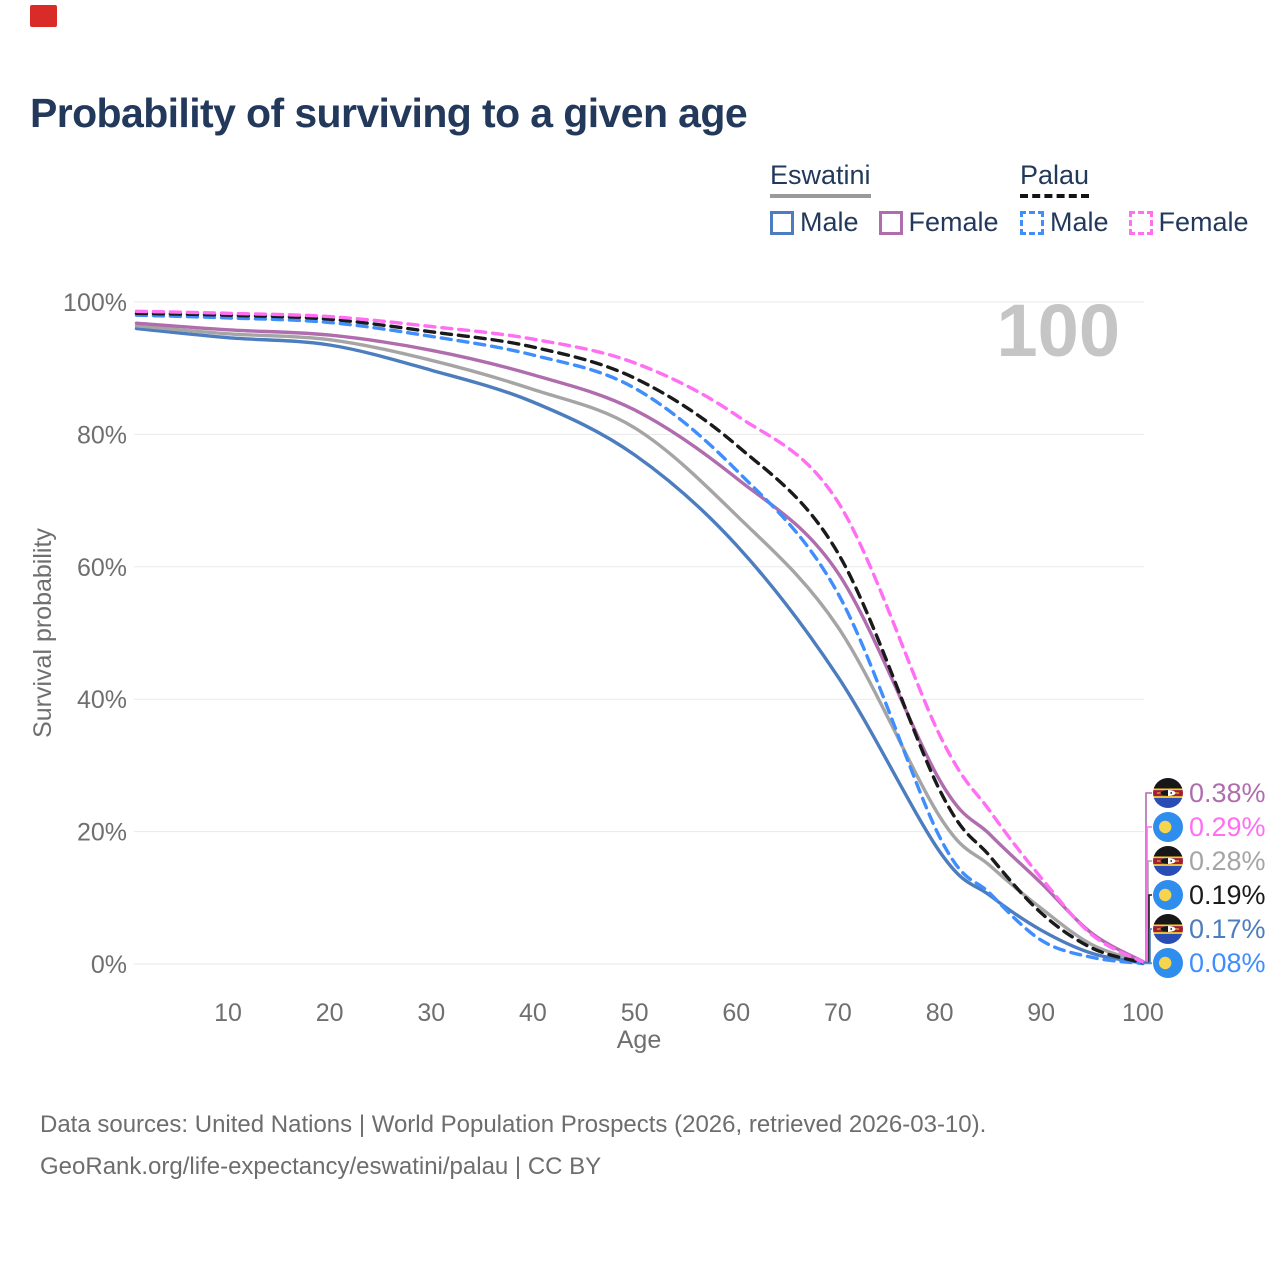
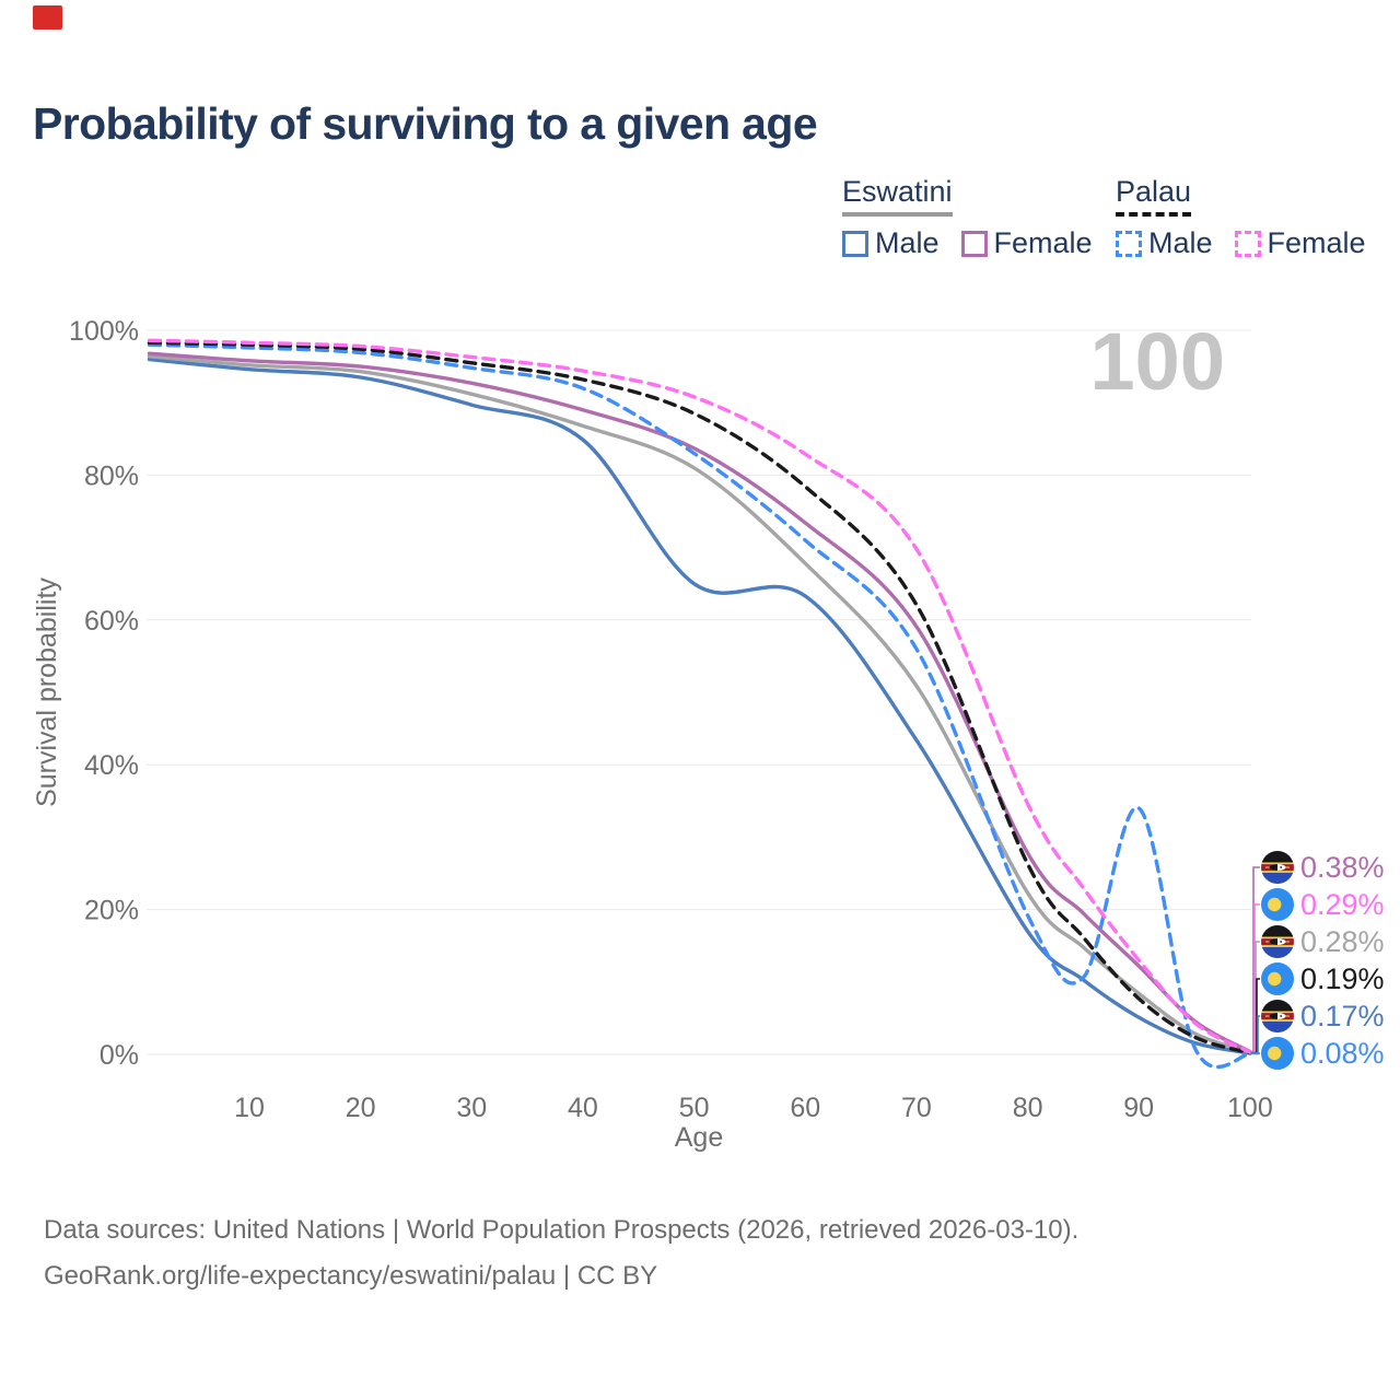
Eswatini Male/50: 77% -> 65%
Palau Male/50: 87% -> 83%
Palau Male/60: 75% -> 71%
Palau Male/90: 4% -> 34%
